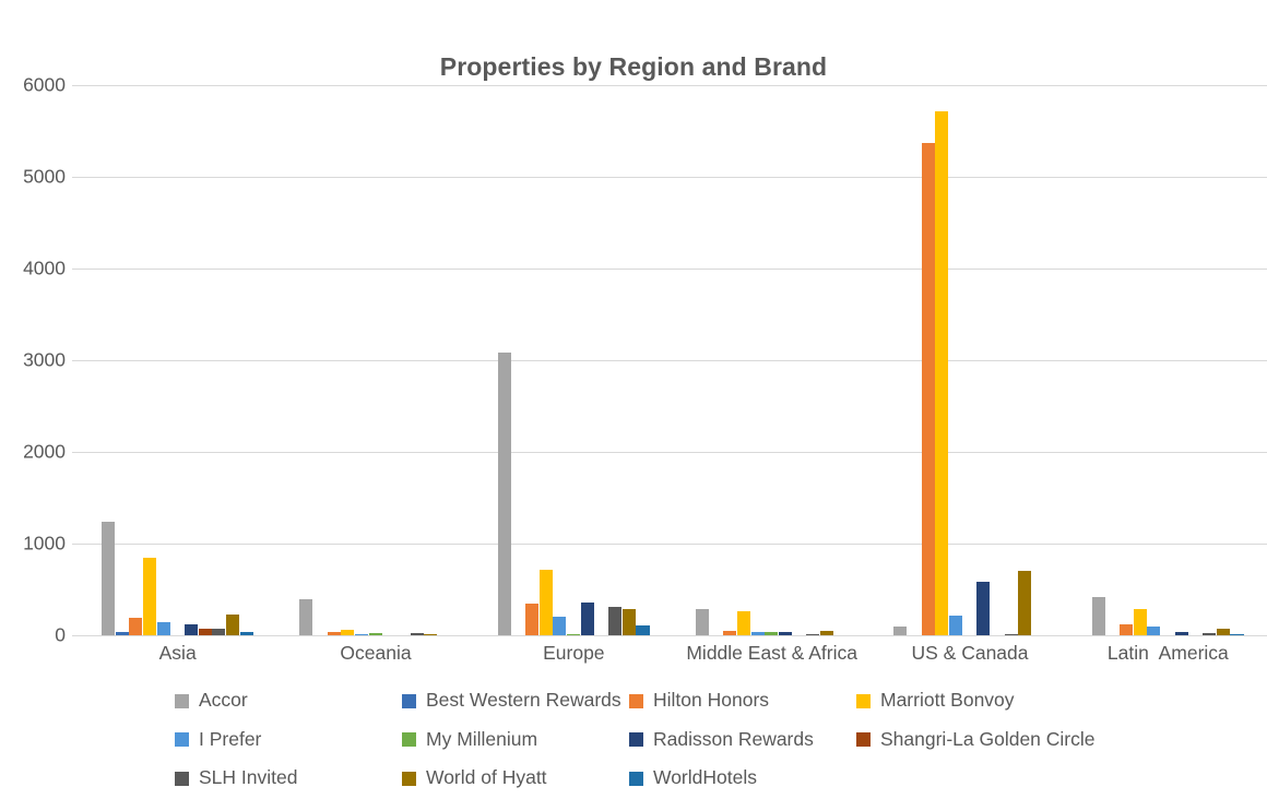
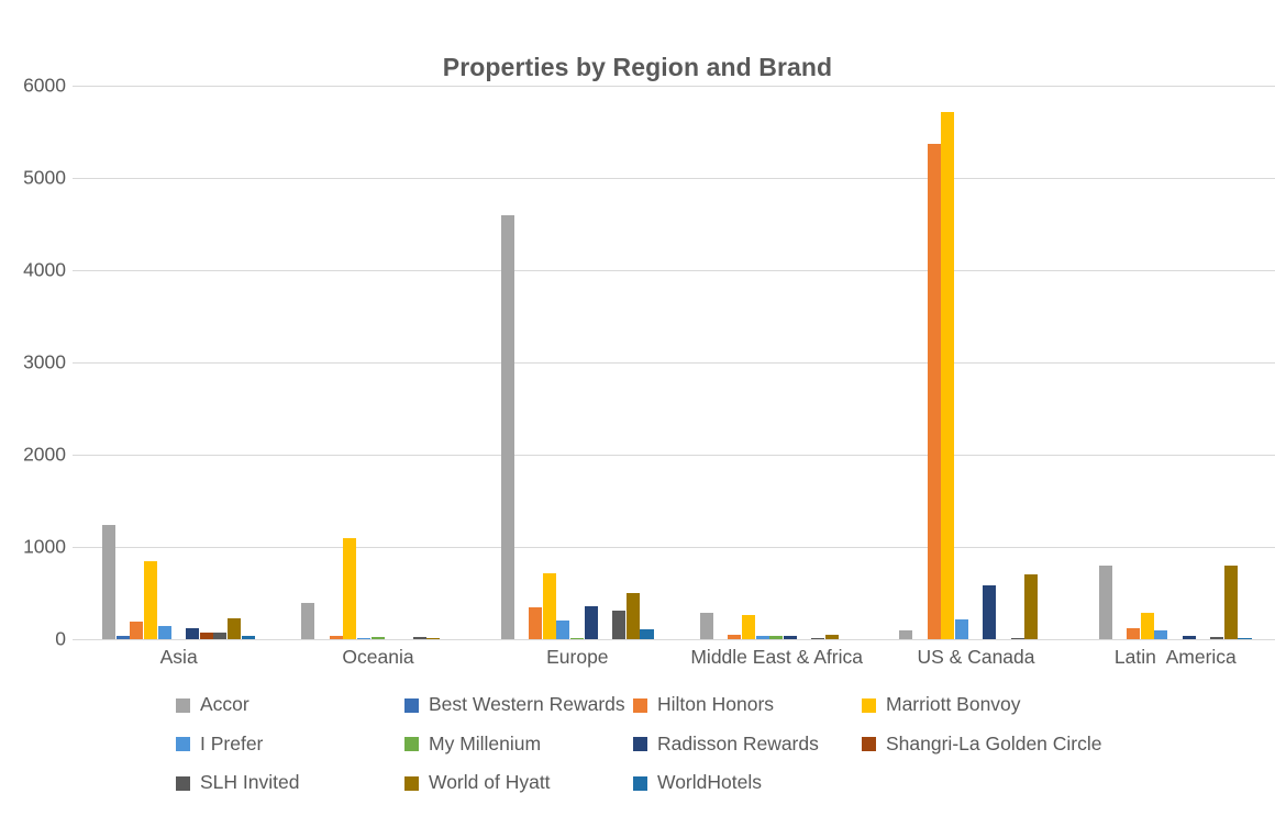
Marriott Bonvoy/Oceania: 100 -> 1100
Accor/Europe: 3100 -> 4600
World of Hyatt/Europe: 300 -> 500
Accor/Latin America: 400 -> 800
World of Hyatt/Latin America: 100 -> 800
